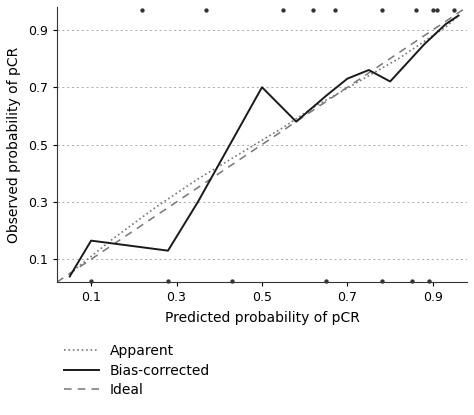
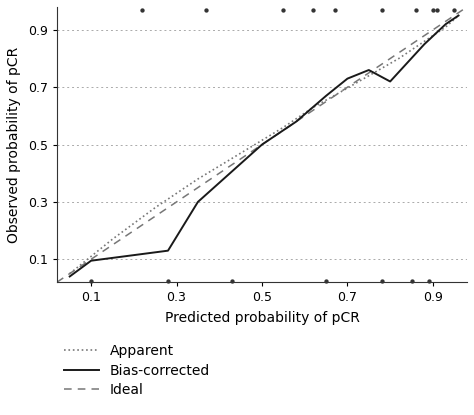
Bias-corrected/0.1: 0.165 -> 0.095
Bias-corrected/0.5: 0.700 -> 0.500
